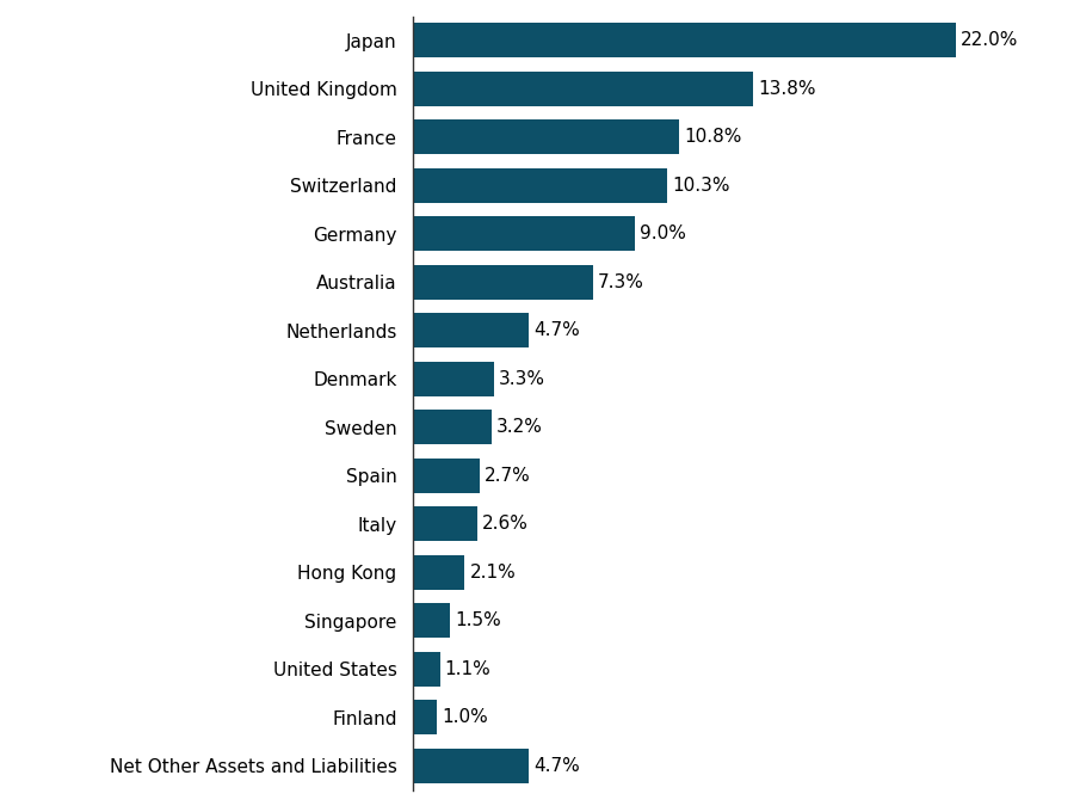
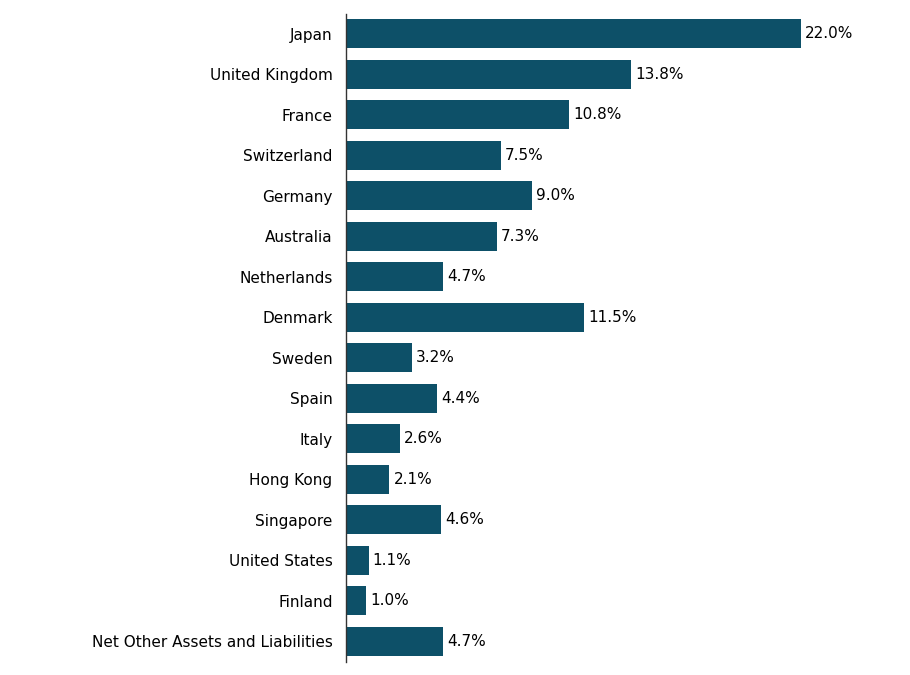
Switzerland: 10.3% -> 7.5%
Denmark: 3.3% -> 11.5%
Spain: 2.7% -> 4.4%
Singapore: 1.5% -> 4.6%
